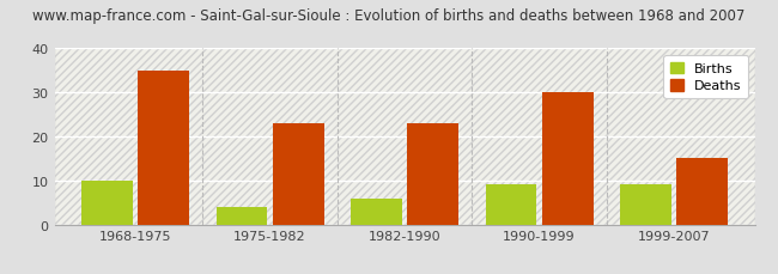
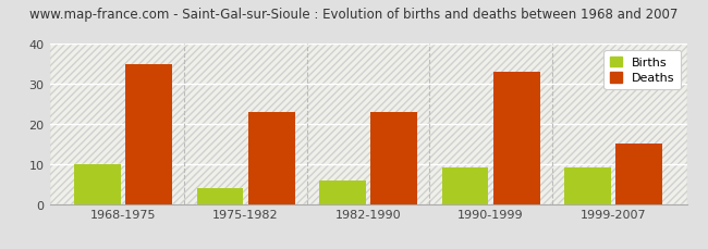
Deaths/1990-1999: 30 -> 33
